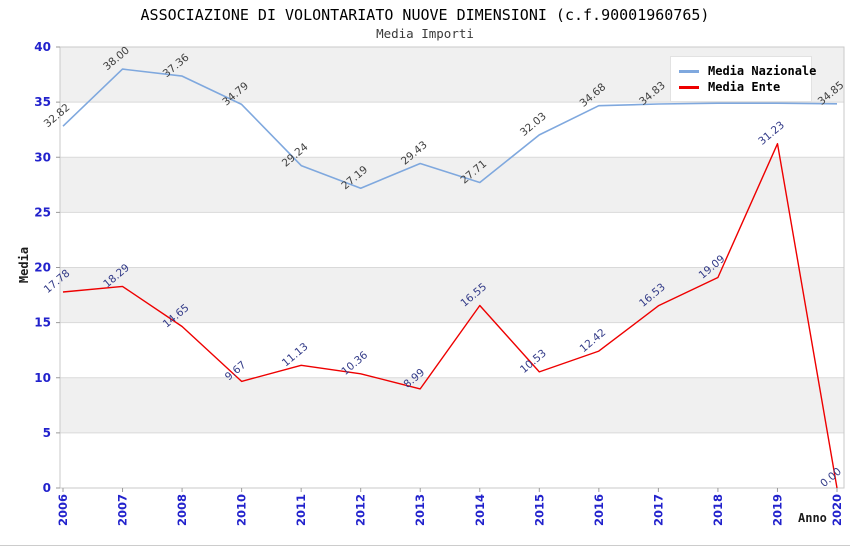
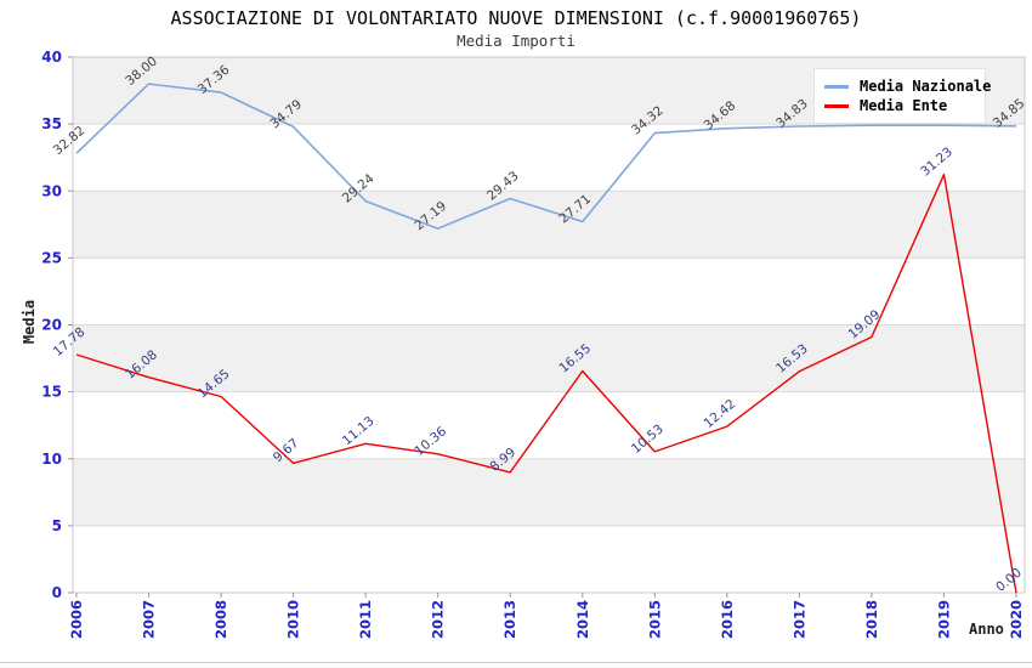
Media Ente/2007: 18.29 -> 16.08
Media Nazionale/2015: 32.03 -> 34.32
